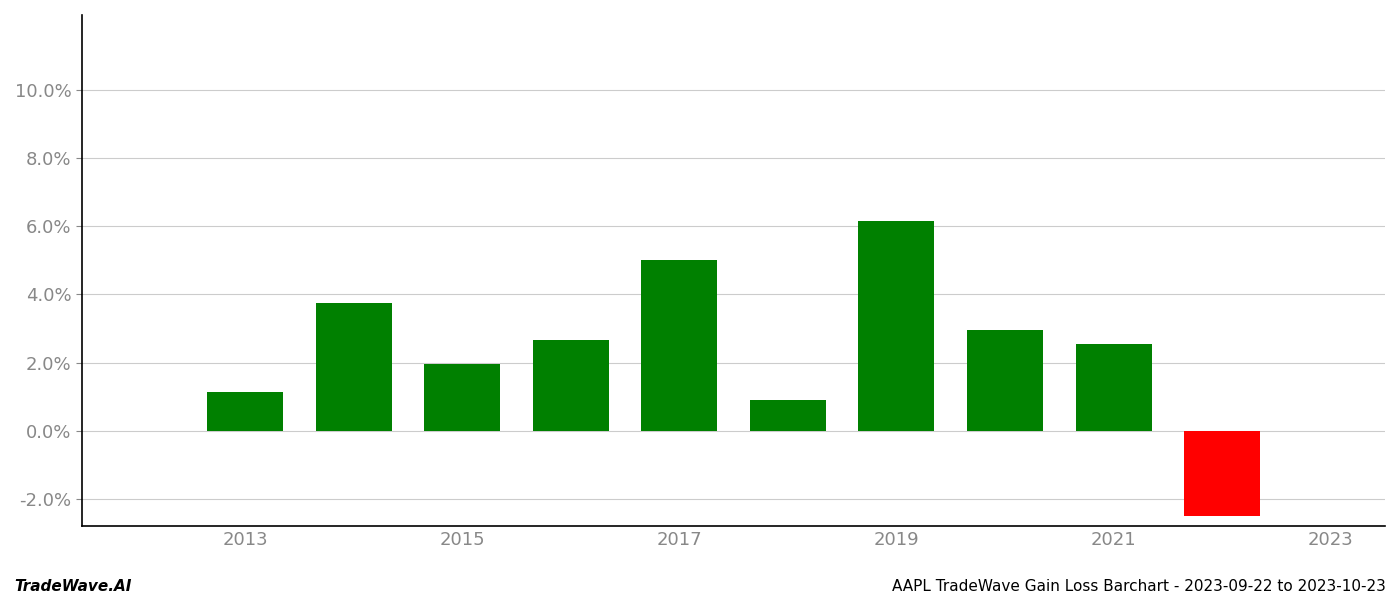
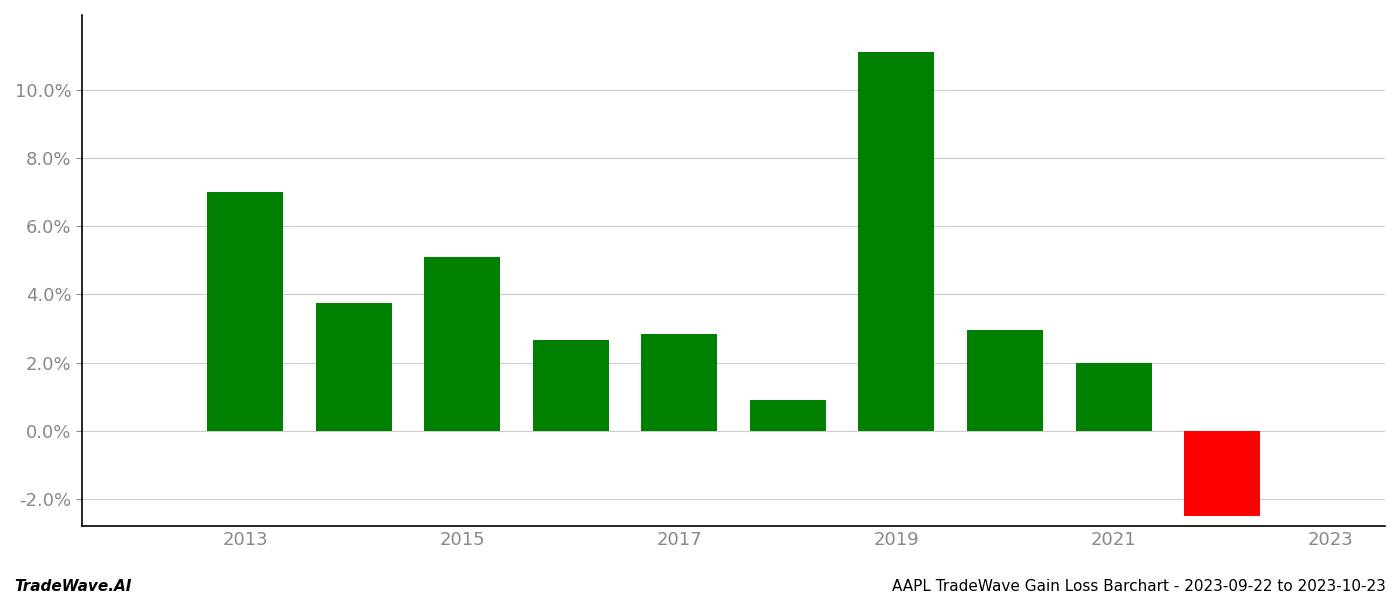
2013: 1.15% -> 7.00%
2015: 1.95% -> 5.10%
2017: 5.00% -> 2.85%
2019: 6.15% -> 11.10%
2021: 2.55% -> 2.00%
